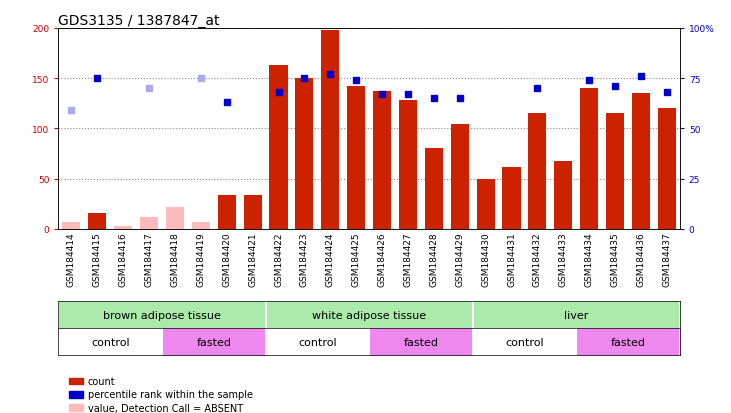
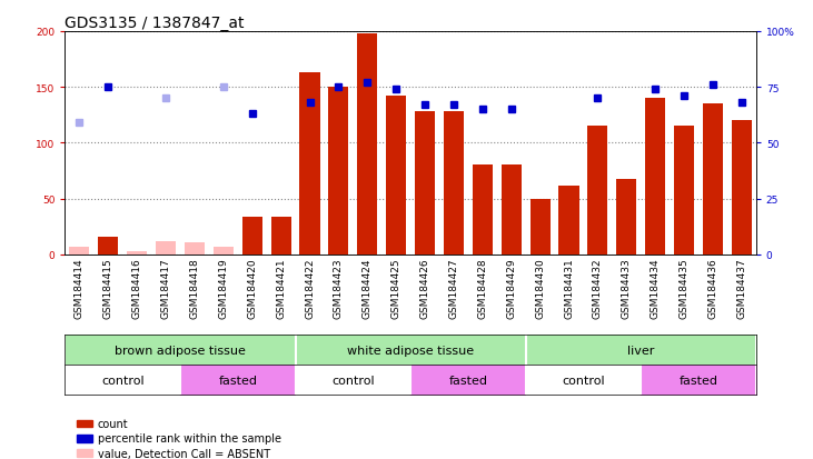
GSM184418: 22 -> 11
GSM184426: 137 -> 128
GSM184429: 104 -> 80
